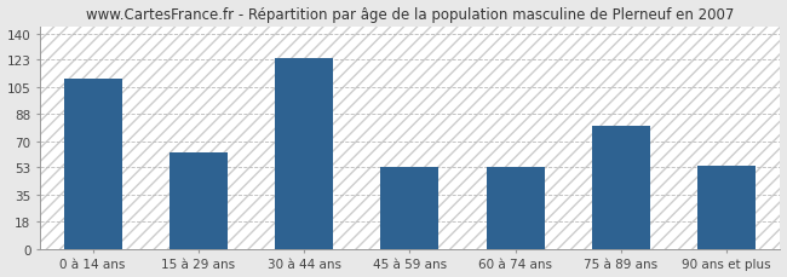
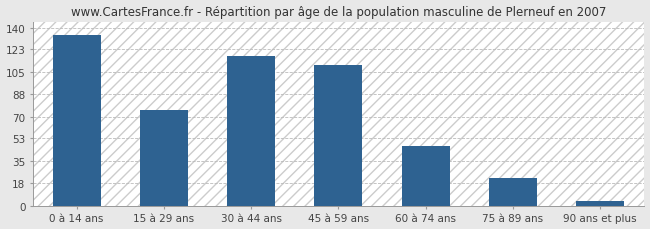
0 à 14 ans: 111 -> 134
15 à 29 ans: 63 -> 75
30 à 44 ans: 124 -> 118
45 à 59 ans: 53 -> 111
60 à 74 ans: 53 -> 47
75 à 89 ans: 80 -> 22
90 ans et plus: 54 -> 4
